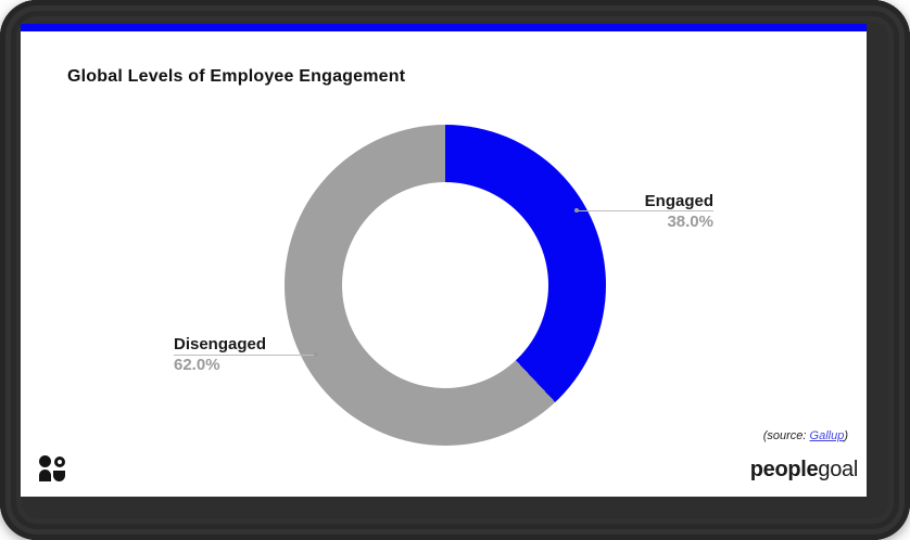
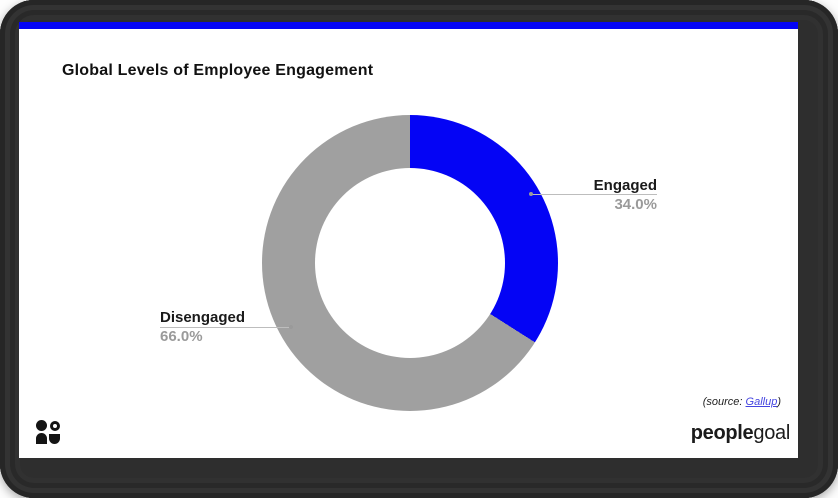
Engaged: 38.0% -> 34.0%
Disengaged: 62.0% -> 66.0%
